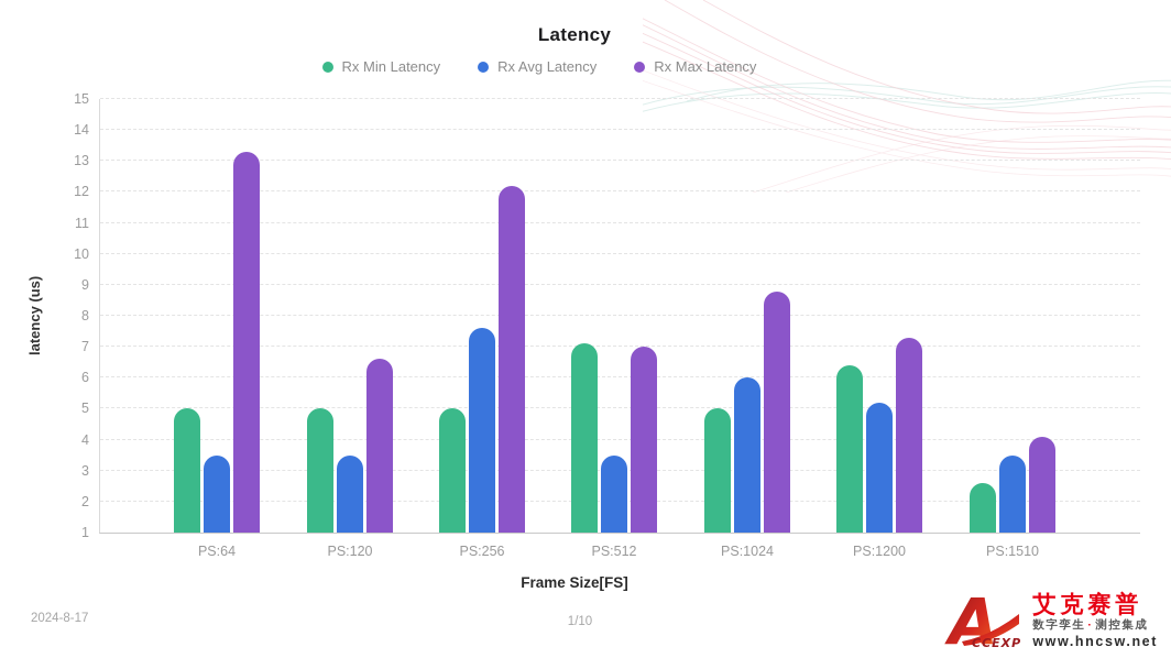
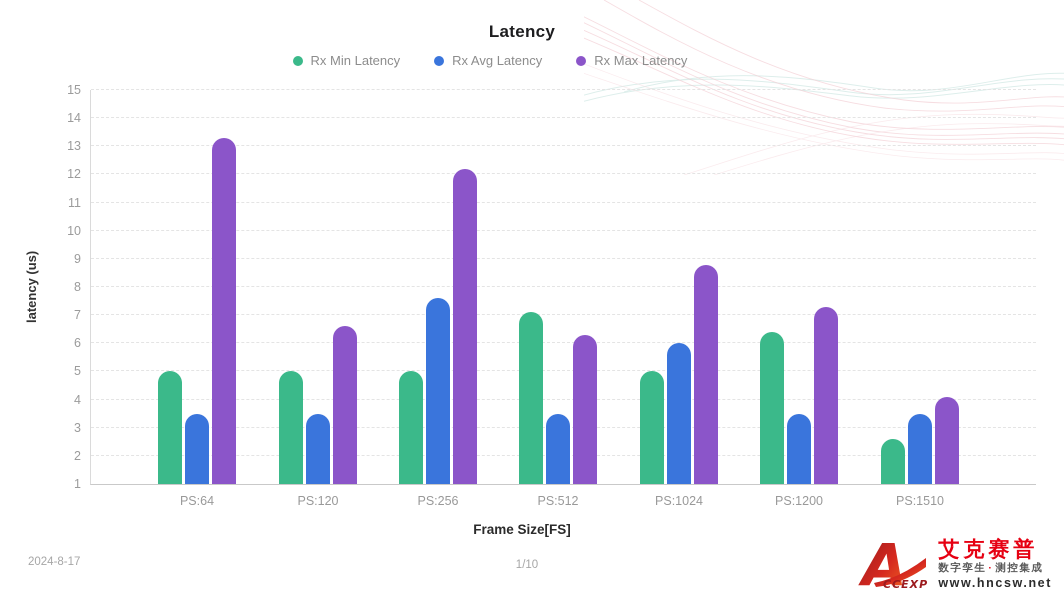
Rx Max Latency/PS:512: 7.0 -> 6.3
Rx Avg Latency/PS:1200: 5.2 -> 3.5
